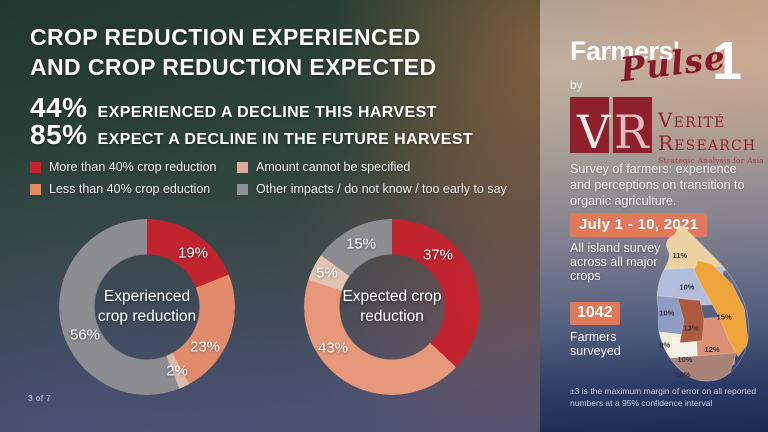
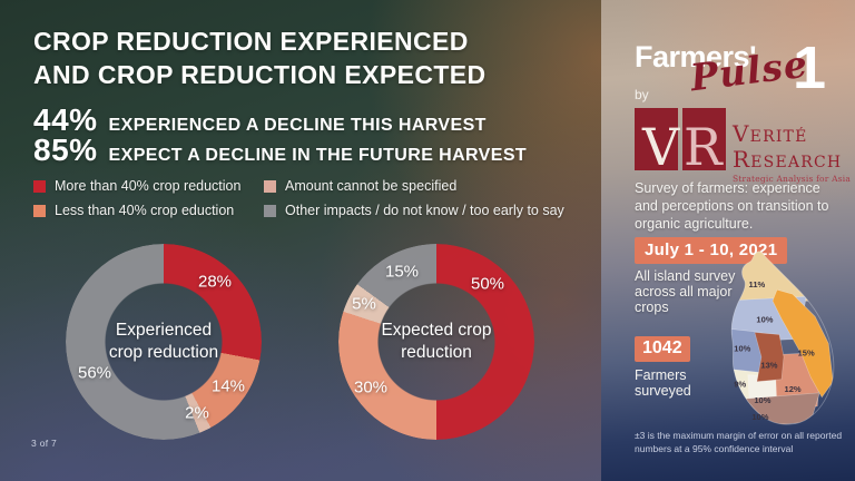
Experienced crop reduction/More than 40% crop reduction: 19% -> 28%
Experienced crop reduction/Less than 40% crop eduction: 23% -> 14%
Expected crop reduction/More than 40% crop reduction: 37% -> 50%
Expected crop reduction/Less than 40% crop eduction: 43% -> 30%
